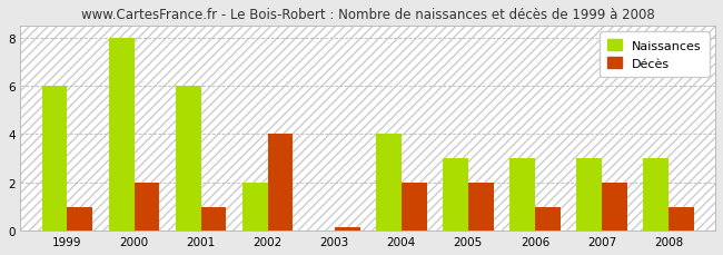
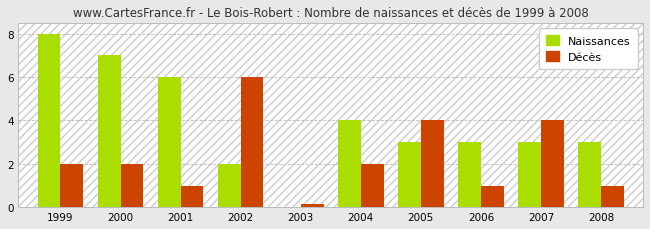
Naissances/1999: 6 -> 8
Décès/1999: 1.00 -> 2.00
Naissances/2000: 8 -> 7
Décès/2002: 4.00 -> 6.00
Décès/2005: 2.00 -> 4.00
Décès/2007: 2.00 -> 4.00
